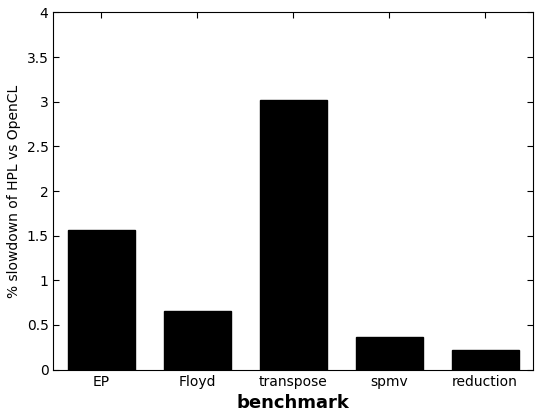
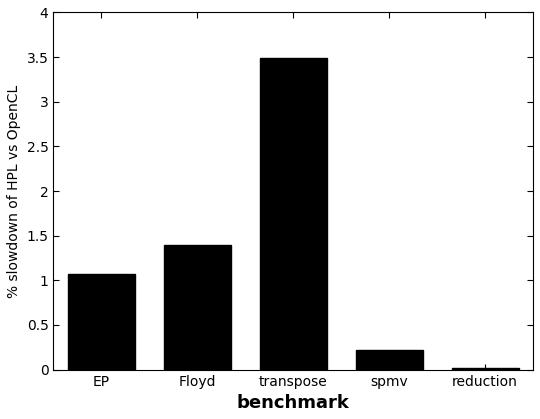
EP: 1.56 -> 1.07
Floyd: 0.66 -> 1.40
transpose: 3.02 -> 3.49
spmv: 0.36 -> 0.22
reduction: 0.22 -> 0.02
